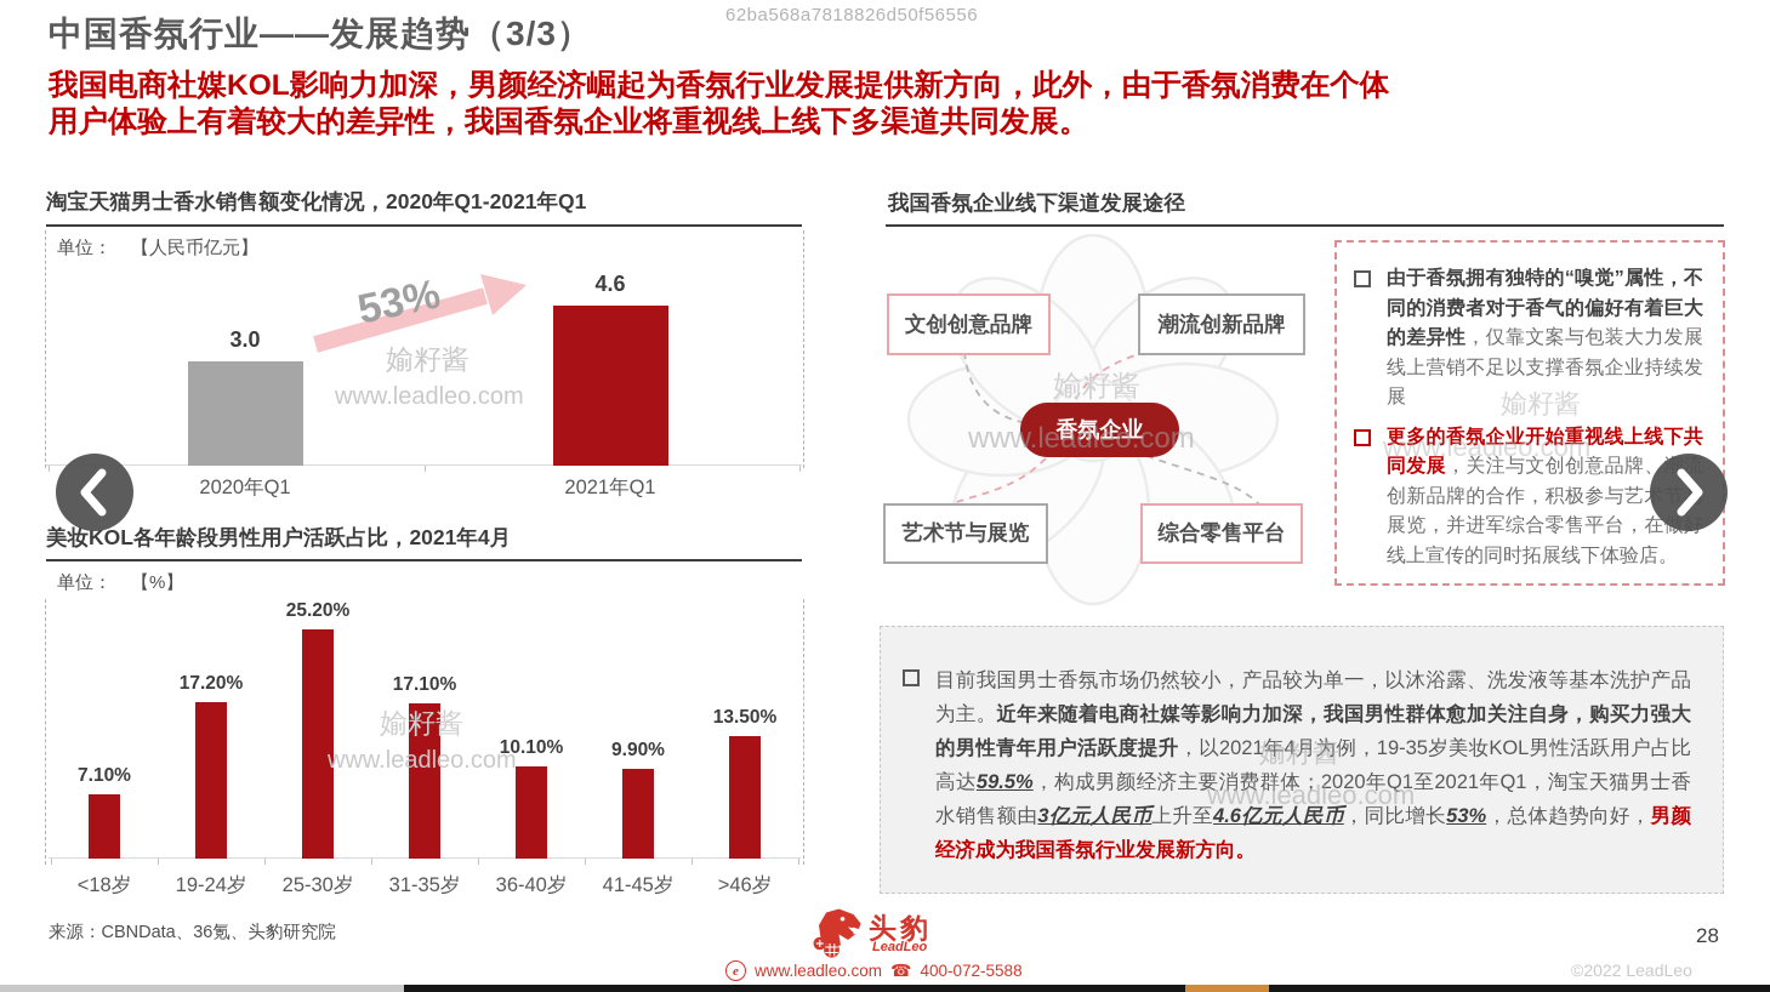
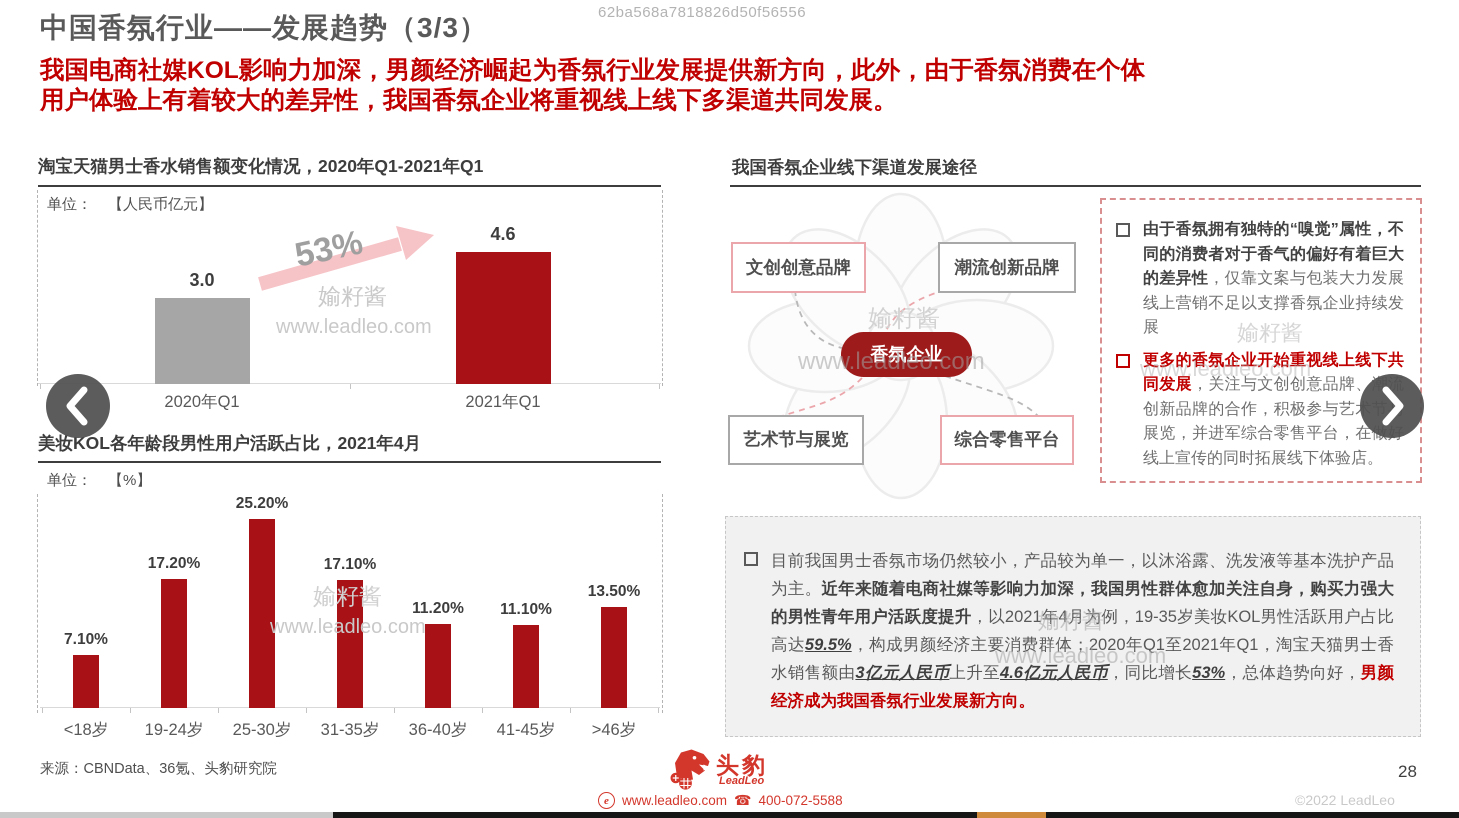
美妆KOL各年龄段男性用户活跃占比，2021年4月/36-40岁: 10.10% -> 11.20%
美妆KOL各年龄段男性用户活跃占比，2021年4月/41-45岁: 9.90% -> 11.10%
